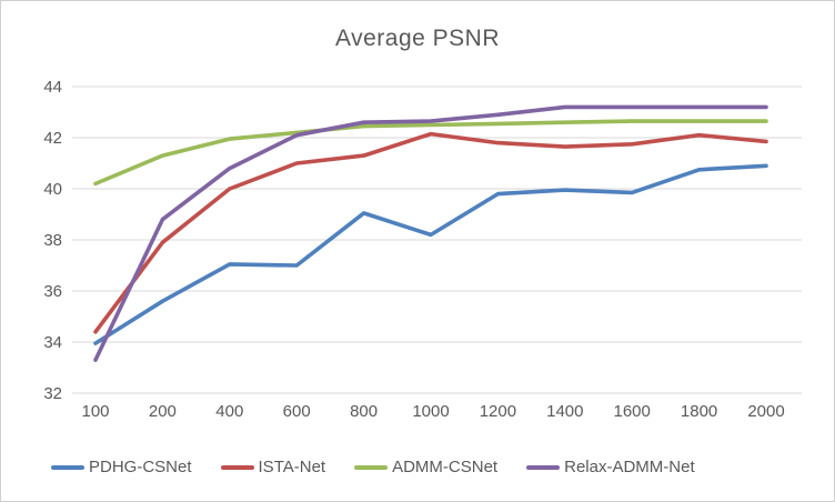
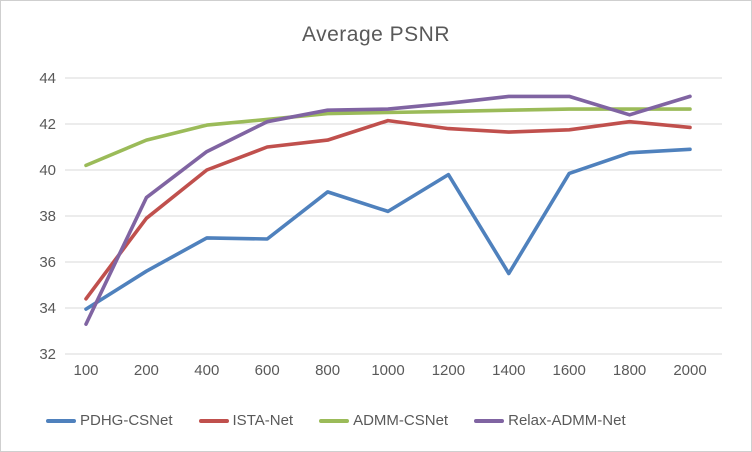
PDHG-CSNet/1400: 40.0 -> 35.5
Relax-ADMM-Net/1800: 43.2 -> 42.4
